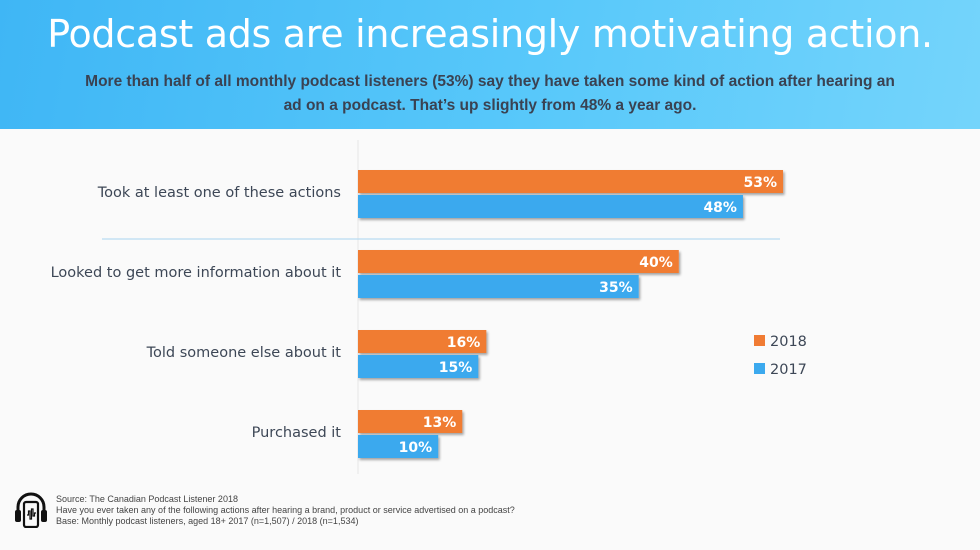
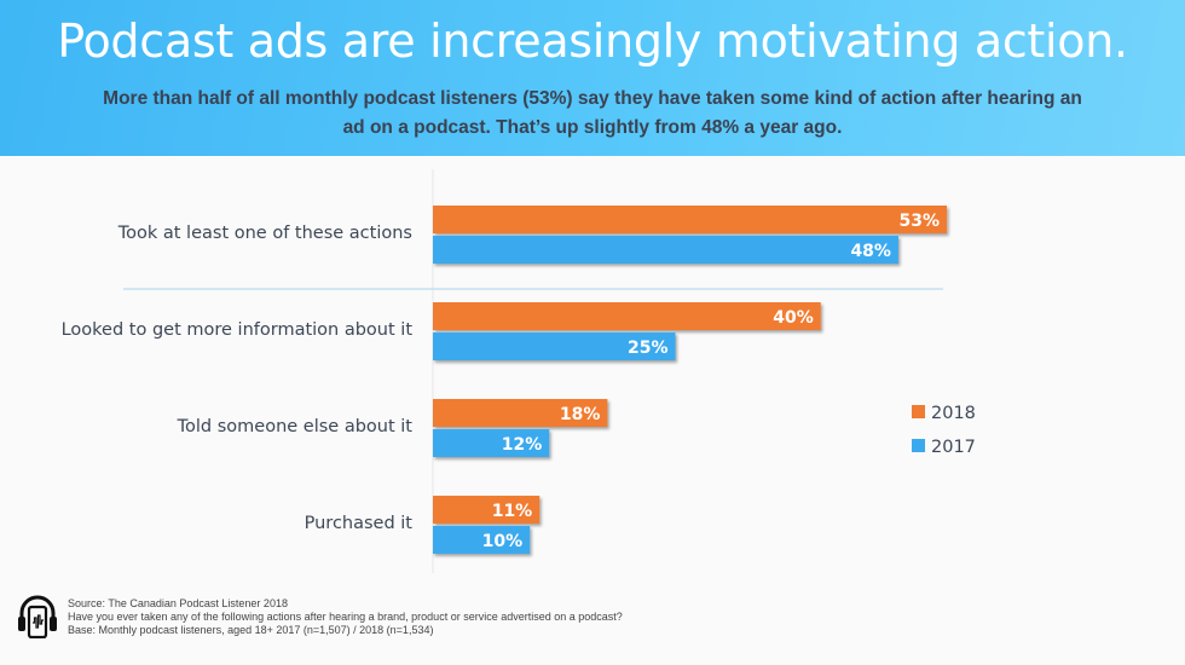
2017/Looked to get more information about it: 35% -> 25%
2018/Told someone else about it: 16% -> 18%
2017/Told someone else about it: 15% -> 12%
2018/Purchased it: 13% -> 11%
